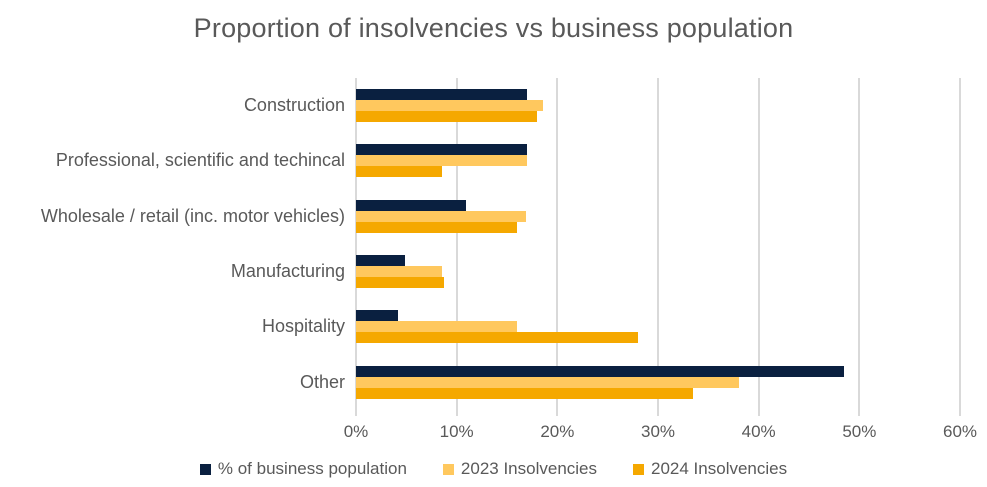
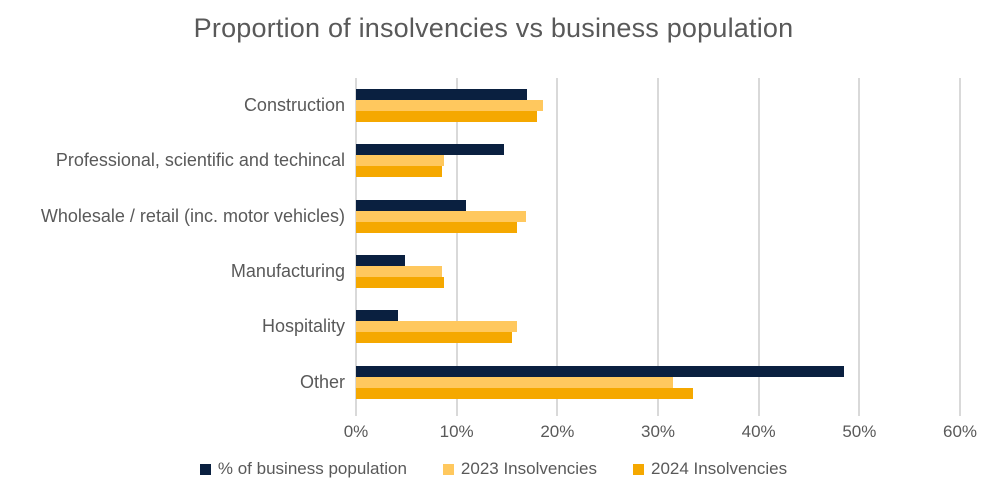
% of business population/Professional, scientific and techincal: 17% -> 15%
2023 Insolvencies/Professional, scientific and techincal: 17% -> 9%
2024 Insolvencies/Hospitality: 28% -> 16%
2023 Insolvencies/Other: 38% -> 32%
